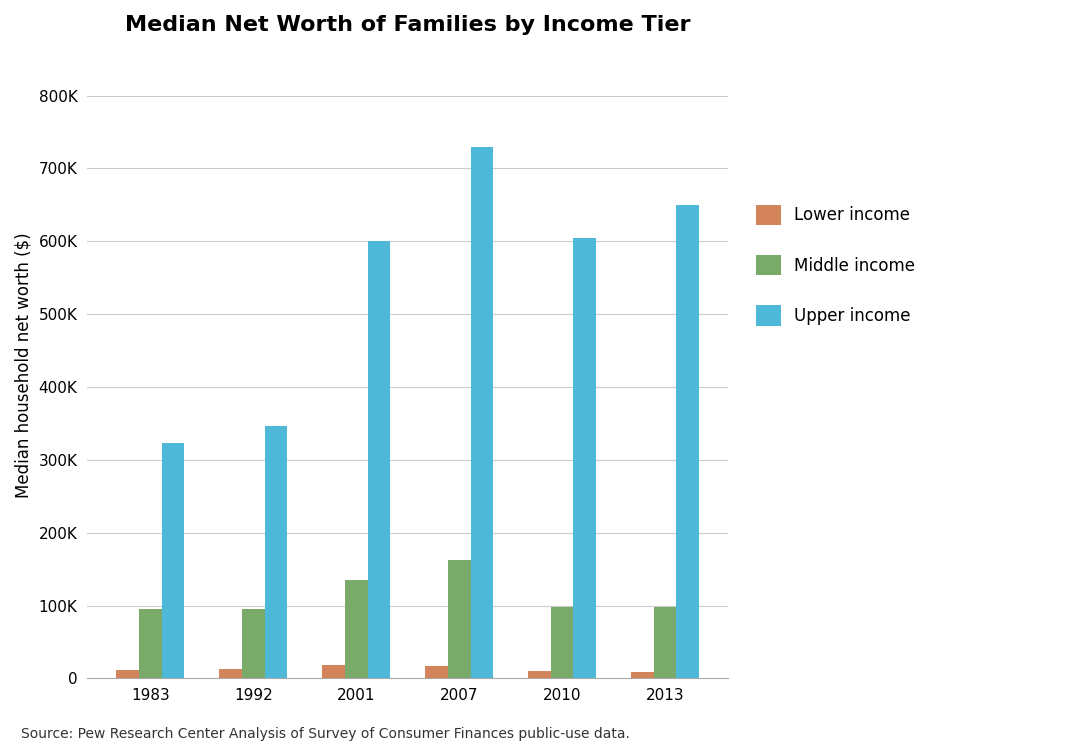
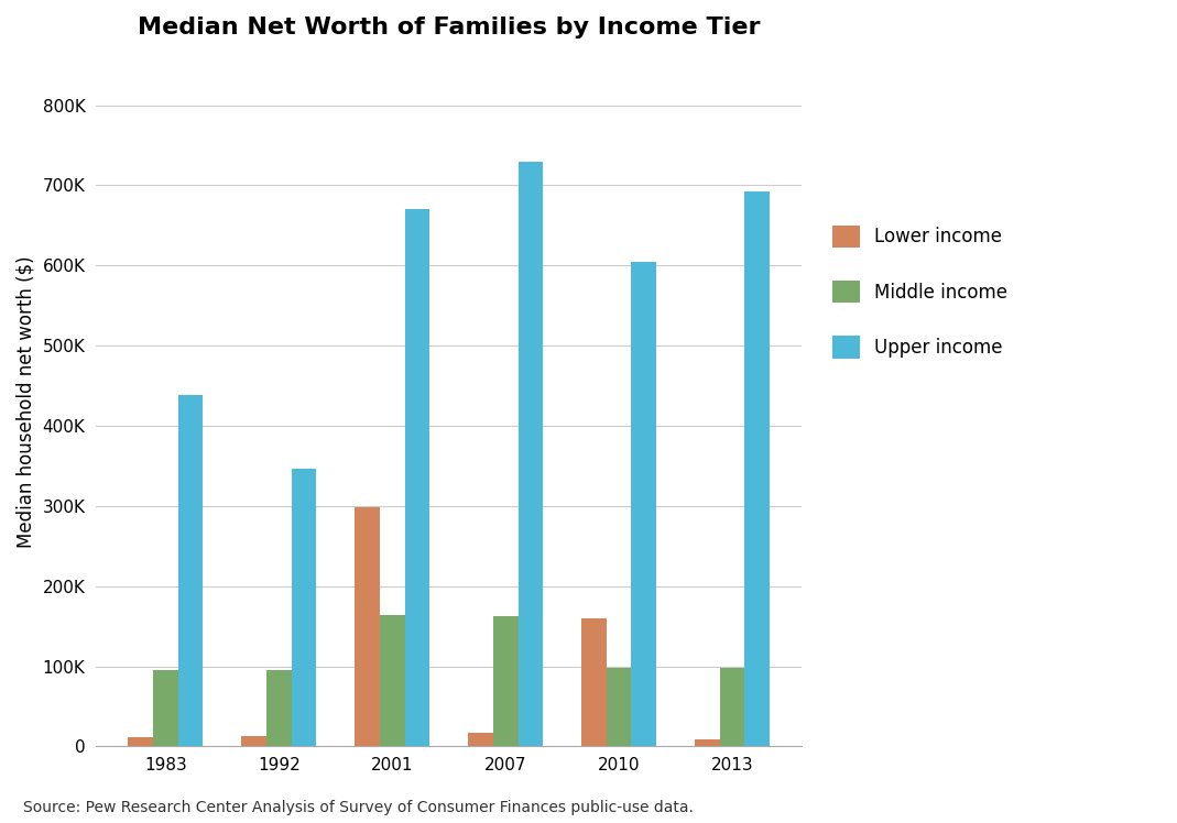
Upper income/1983: 323K -> 438K
Lower income/2001: 18K -> 298K
Middle income/2001: 135K -> 164K
Upper income/2001: 600K -> 670K
Lower income/2010: 10K -> 160K
Upper income/2013: 650K -> 692K
